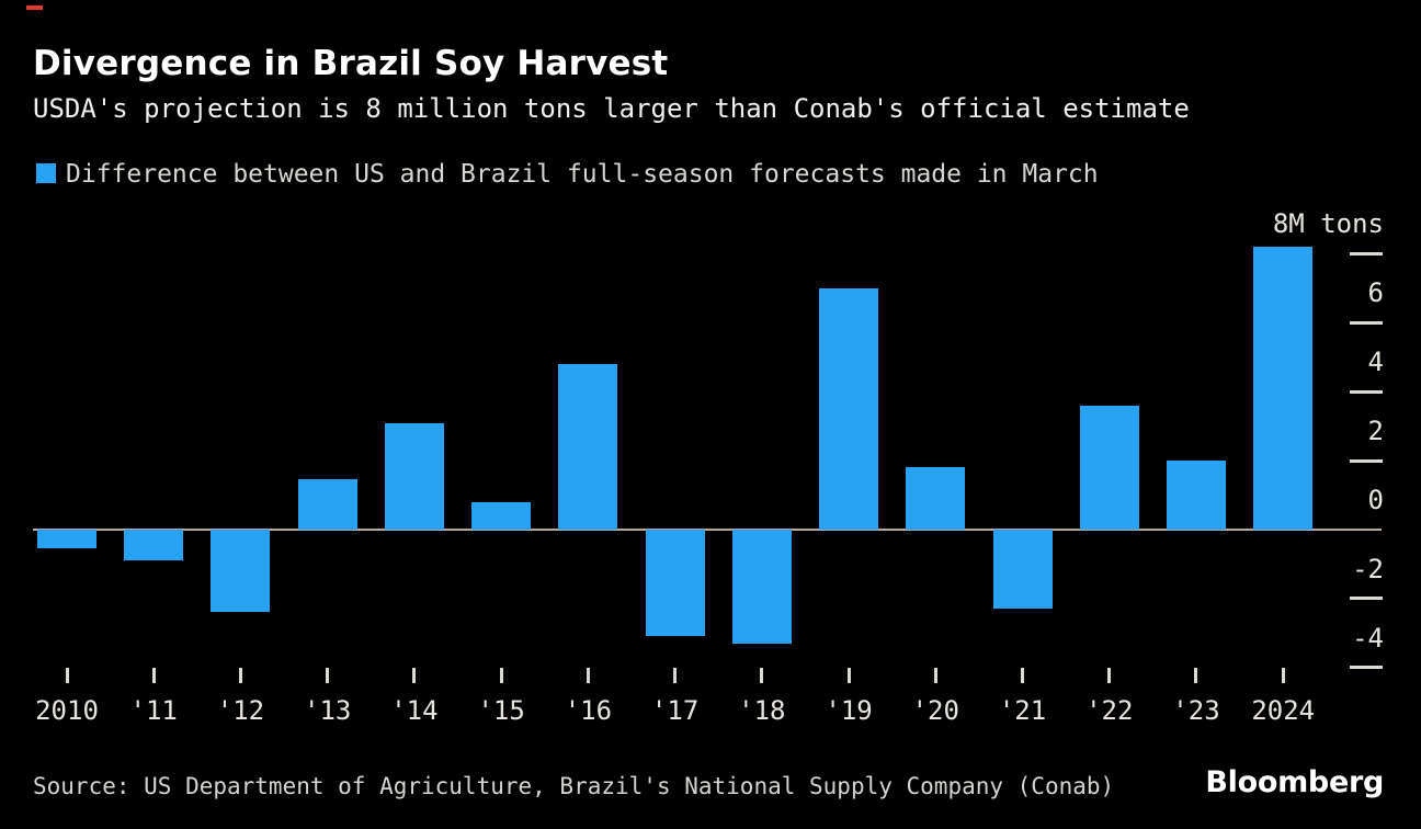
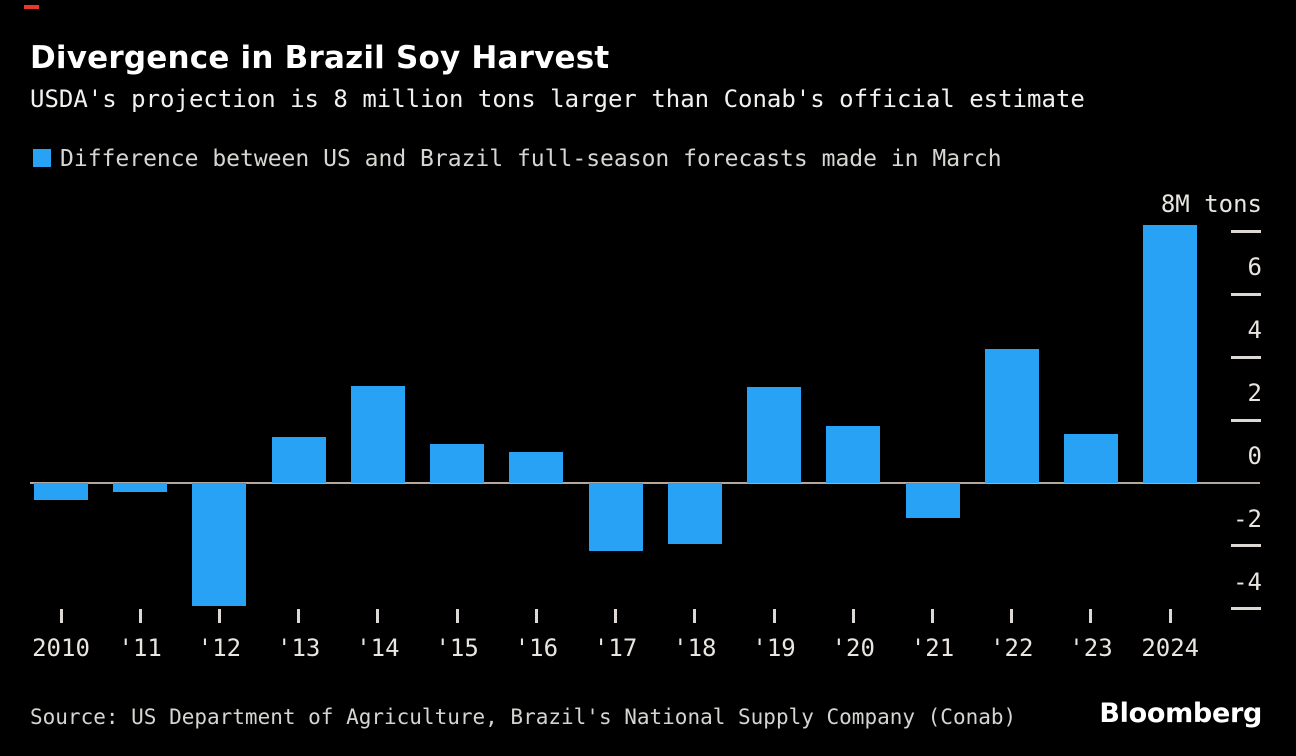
'11: -0.9 -> -0.3
'12: -2.4 -> -3.9
'15: 0.8 -> 1.2
'16: 4.8 -> 1.0
'17: -3.1 -> -2.1
'18: -3.3 -> -1.9
'19: 7.0 -> 3.0
'21: -2.3 -> -1.1
'22: 3.6 -> 4.2
'23: 2.0 -> 1.6
